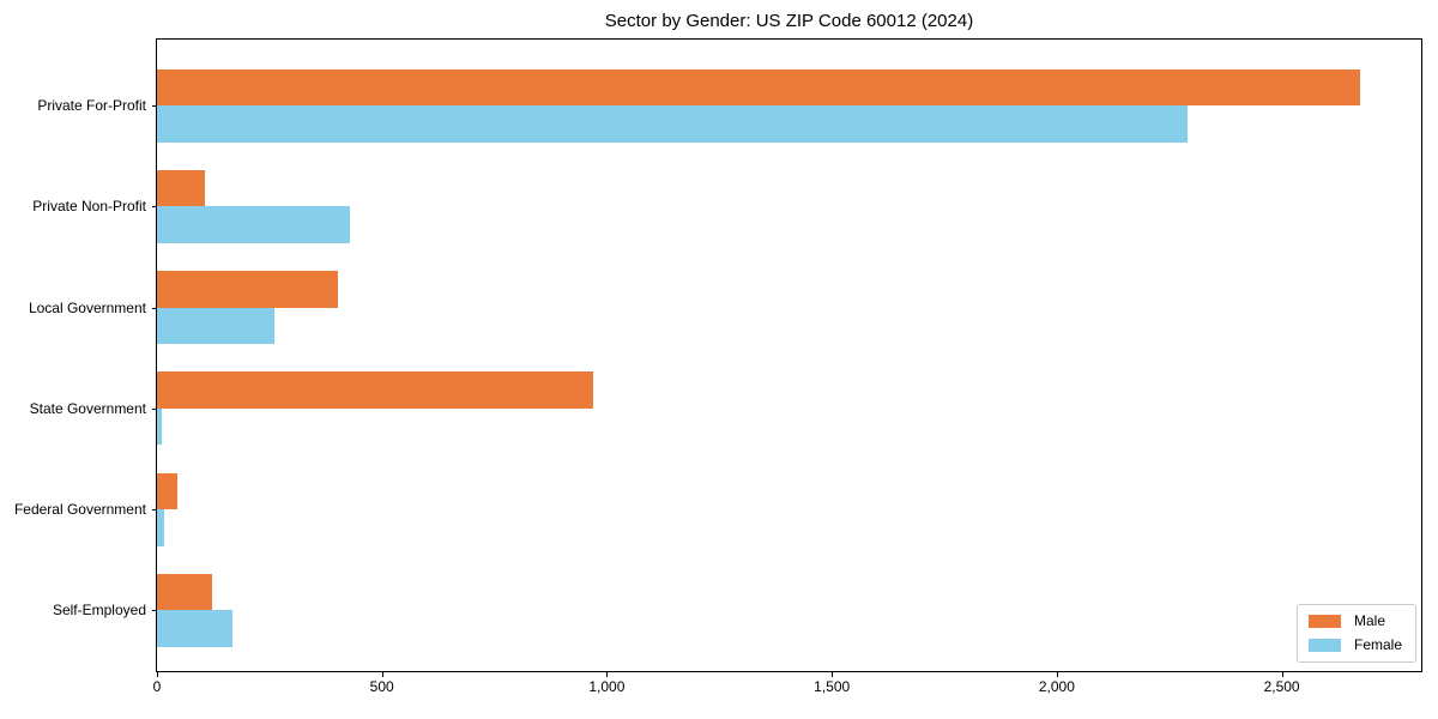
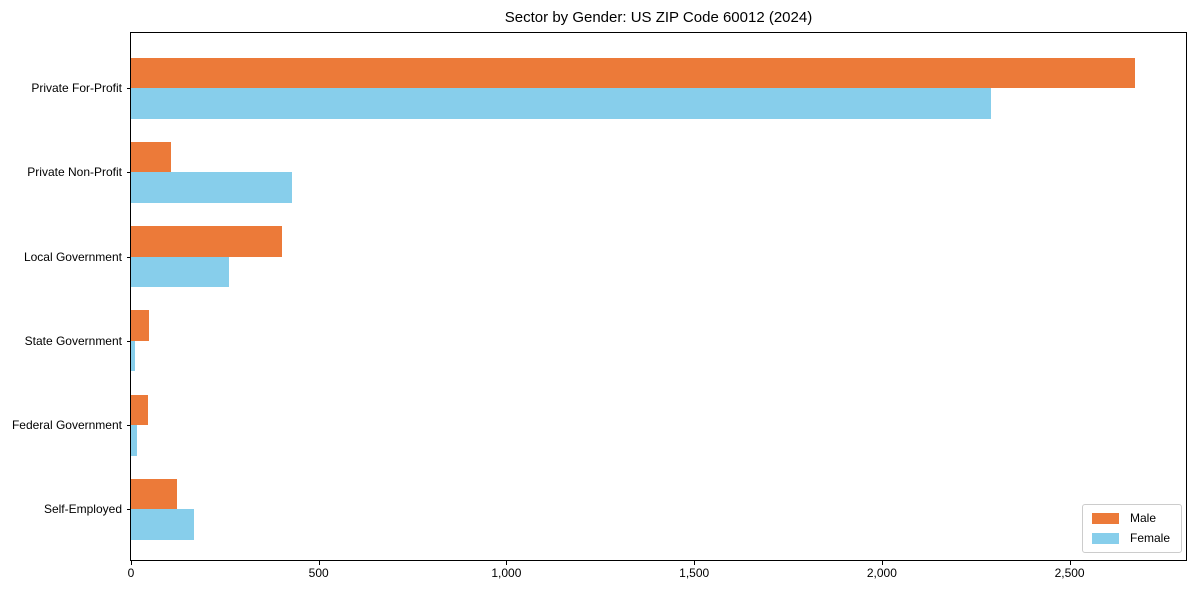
Male/State Government: 970 -> 50
